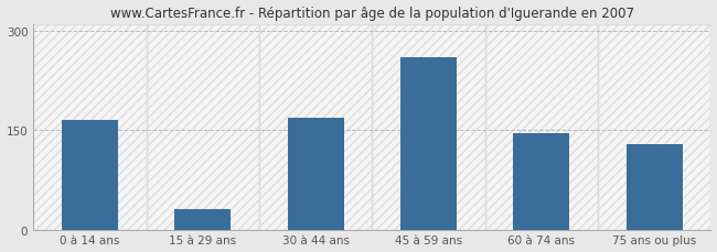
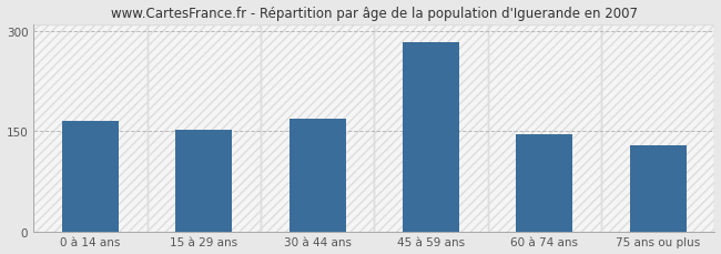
15 à 29 ans: 30 -> 152
45 à 59 ans: 260 -> 283
